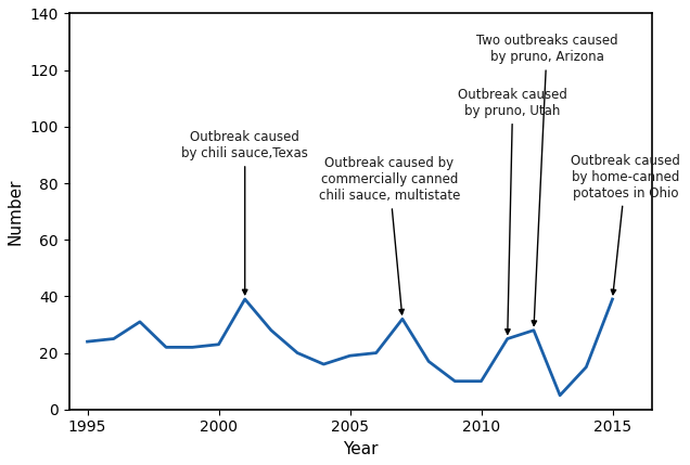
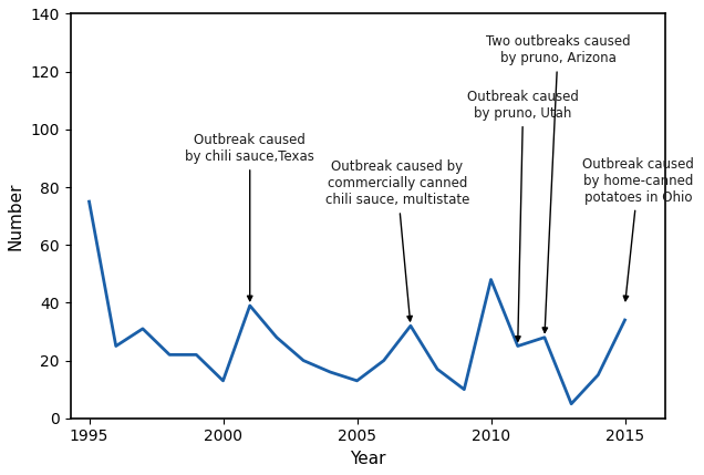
1995: 24 -> 75
2000: 23 -> 13
2005: 19 -> 13
2010: 10 -> 48
2015: 39 -> 34
